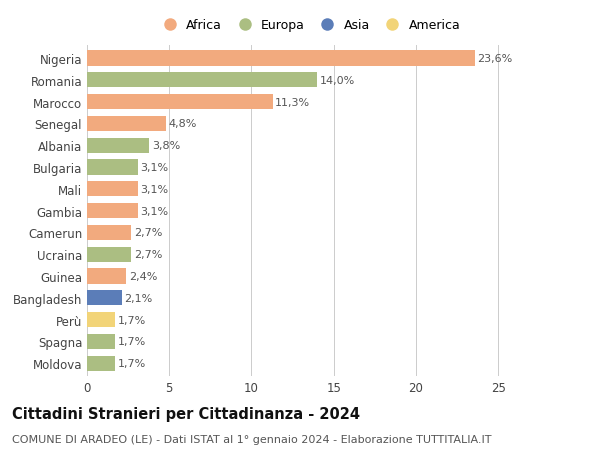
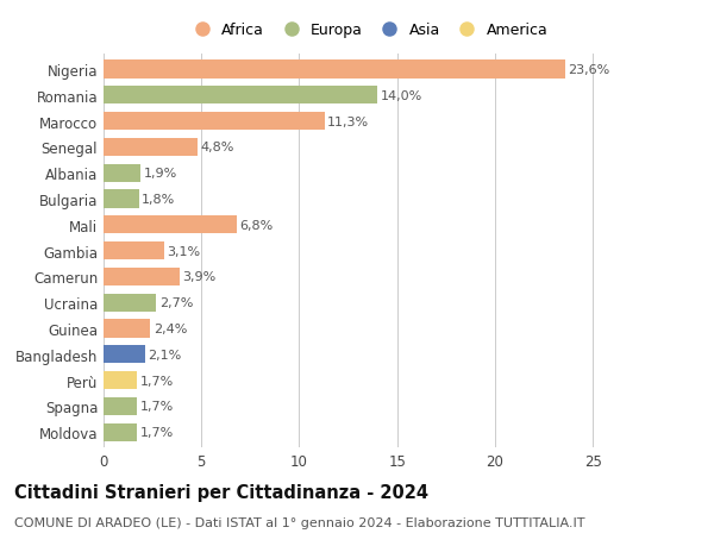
Albania: 3,8% -> 1,9%
Bulgaria: 3,1% -> 1,8%
Mali: 3,1% -> 6,8%
Camerun: 2,7% -> 3,9%
